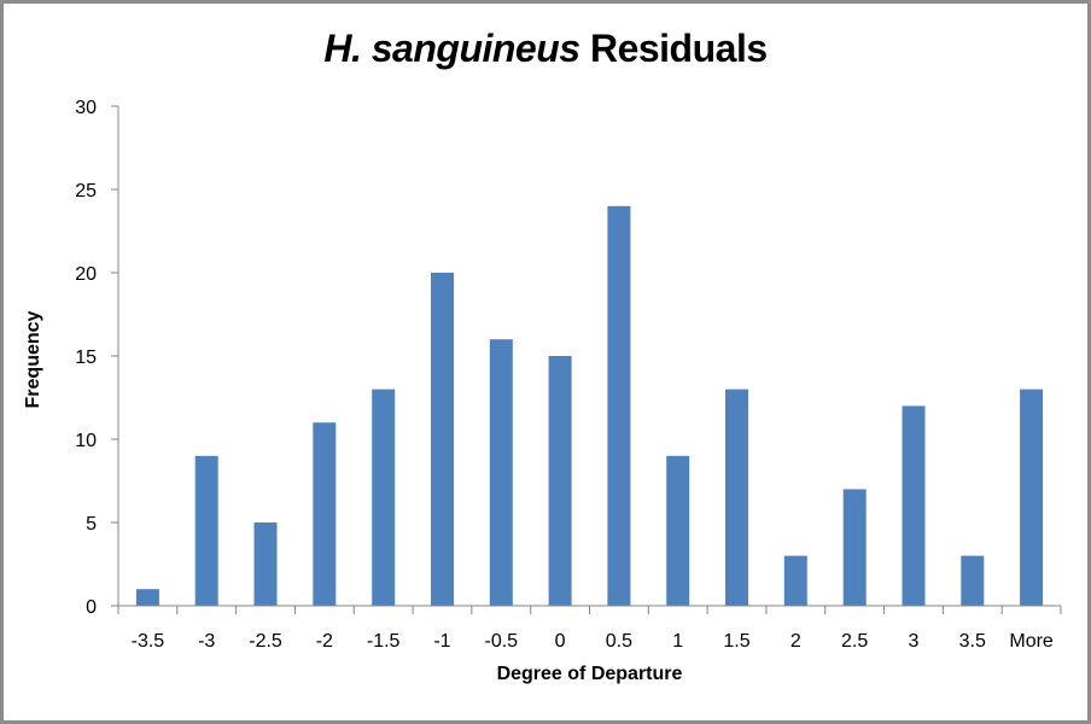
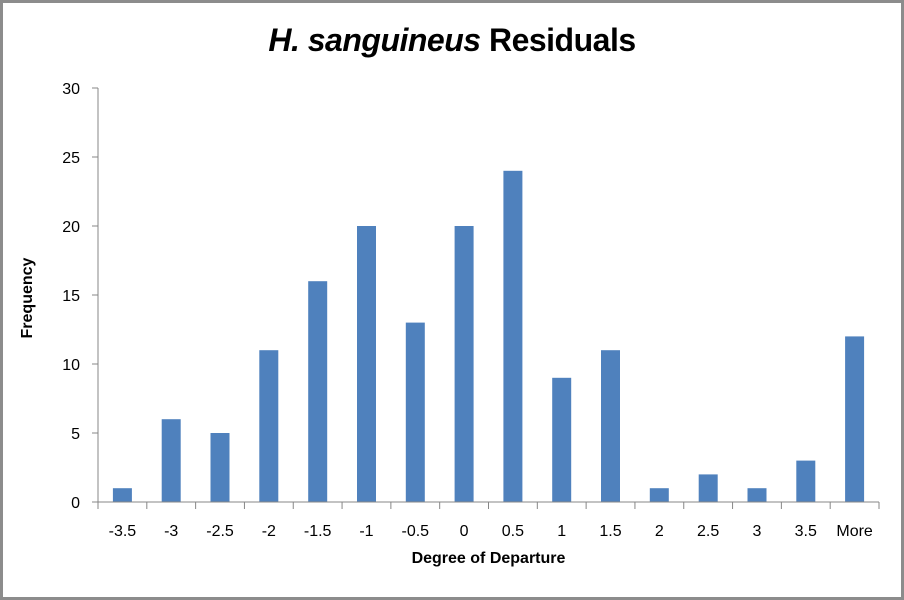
-3: 9 -> 6
-1.5: 13 -> 16
-0.5: 16 -> 13
0: 15 -> 20
1.5: 13 -> 11
2: 3 -> 1
2.5: 7 -> 2
3: 12 -> 1
More: 13 -> 12
